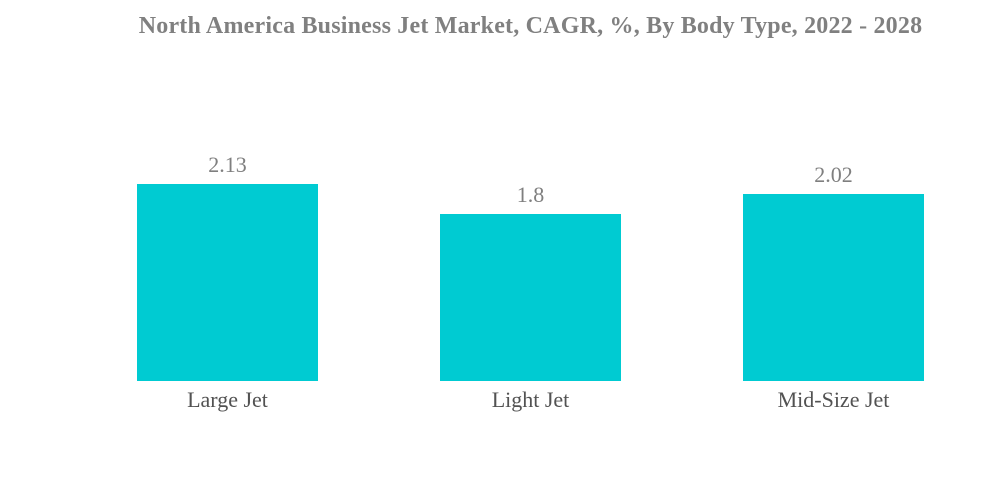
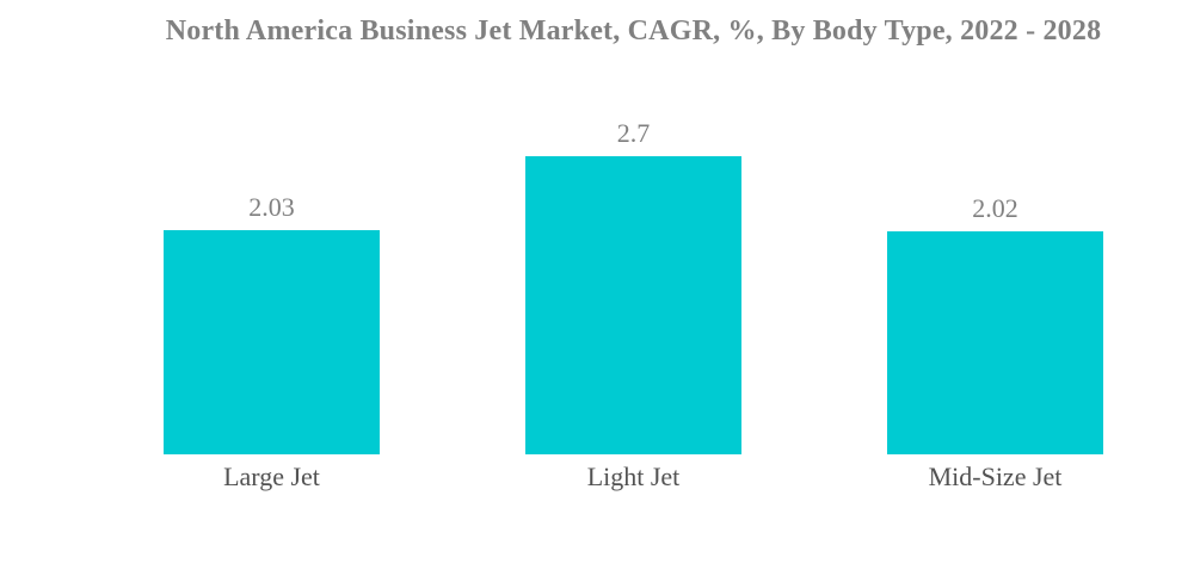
Large Jet: 2.13 -> 2.03
Light Jet: 1.8 -> 2.7
